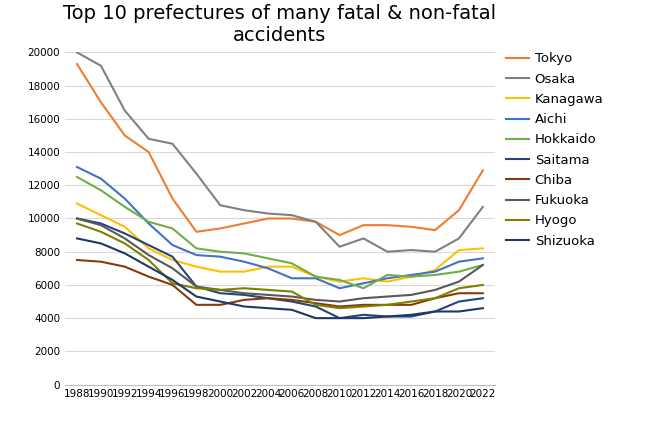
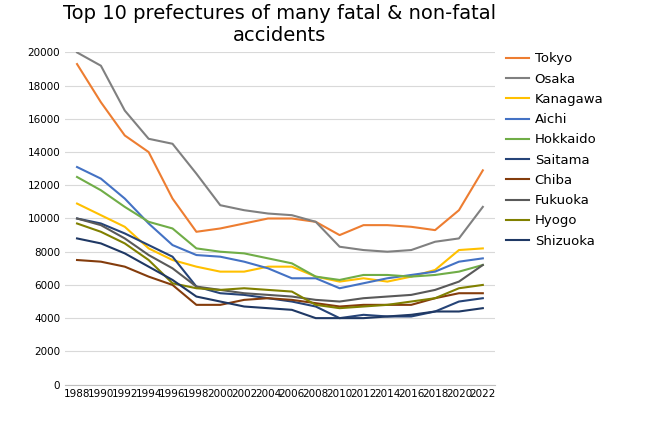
Osaka/2012: 8800 -> 8100
Hokkaido/2012: 5800 -> 6600
Osaka/2018: 8000 -> 8600
